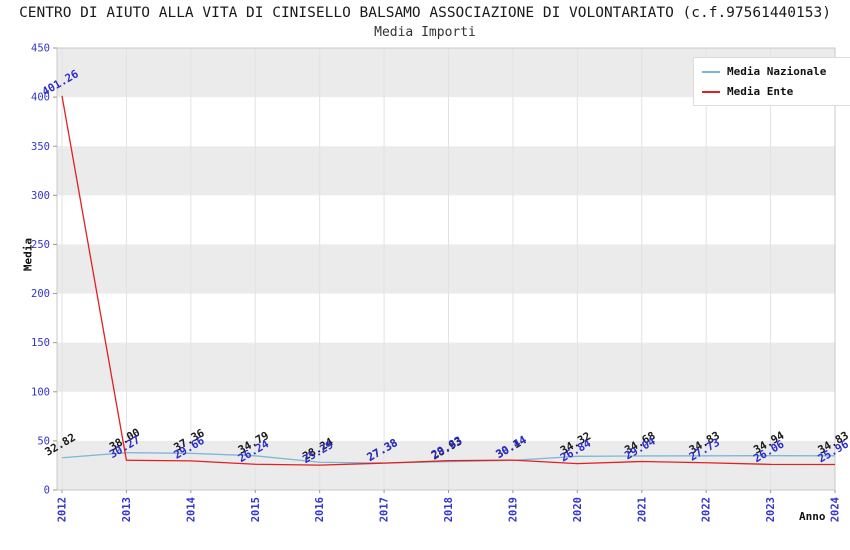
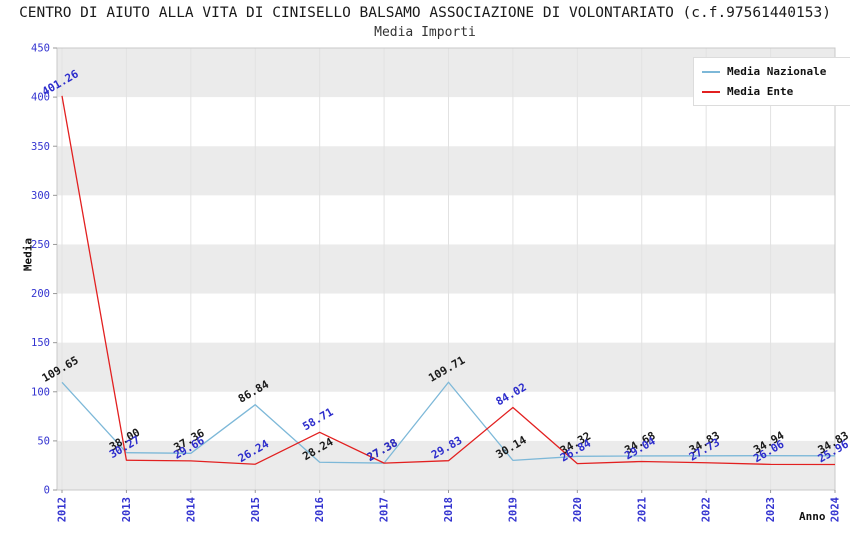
Media Nazionale/2012: 32.82 -> 109.65
Media Nazionale/2015: 34.79 -> 86.84
Media Ente/2016: 25.29 -> 58.71
Media Nazionale/2018: 28.93 -> 109.71
Media Ente/2019: 30.44 -> 84.02
